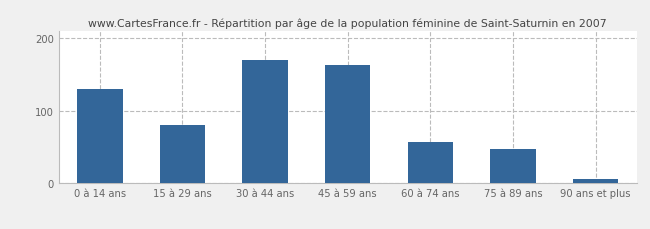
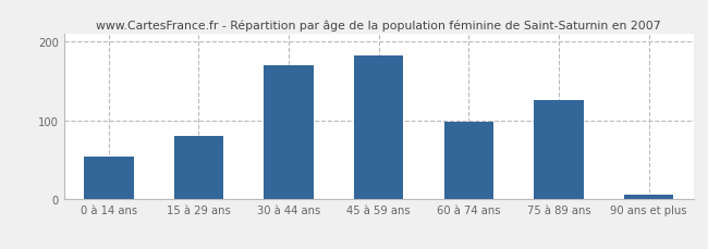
0 à 14 ans: 130 -> 54
45 à 59 ans: 163 -> 182
60 à 74 ans: 57 -> 98
75 à 89 ans: 47 -> 126
